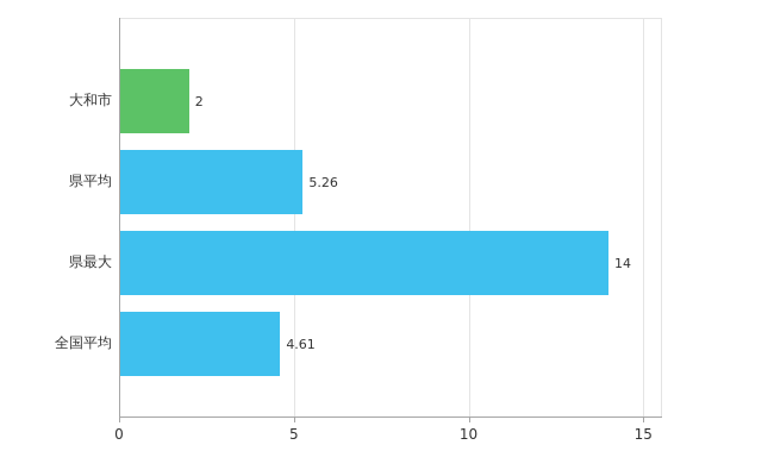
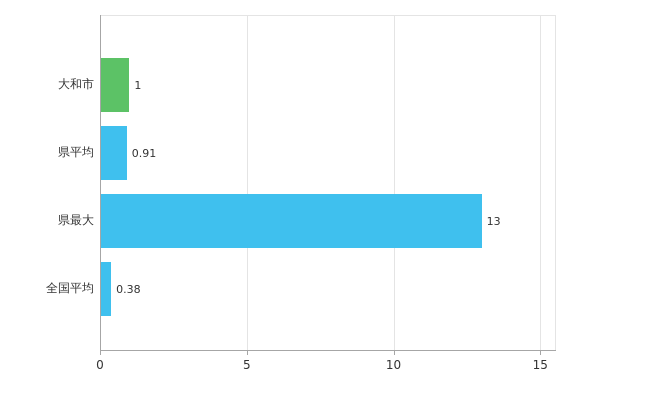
大和市: 2 -> 1
県平均: 5.26 -> 0.91
県最大: 14 -> 13
全国平均: 4.61 -> 0.38
